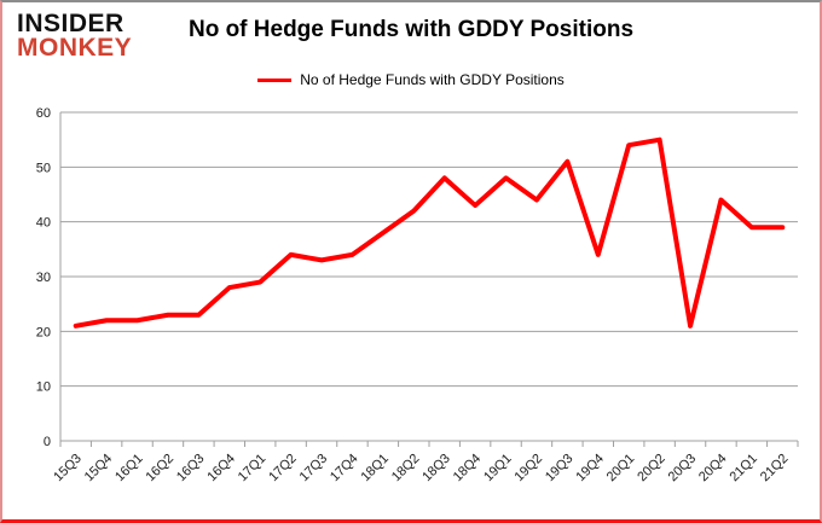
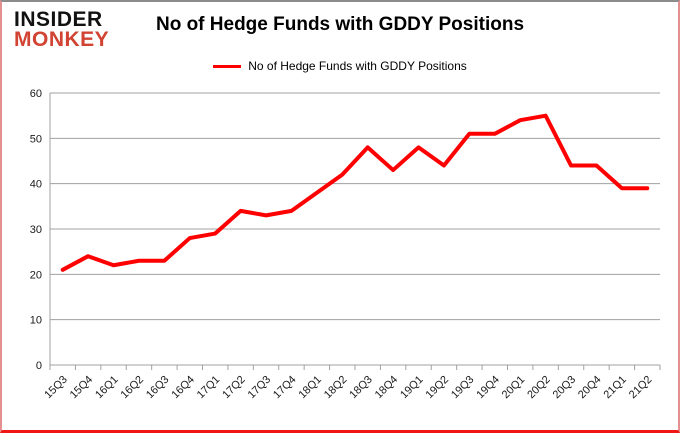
15Q4: 22 -> 24
19Q4: 34 -> 51
20Q3: 21 -> 44
